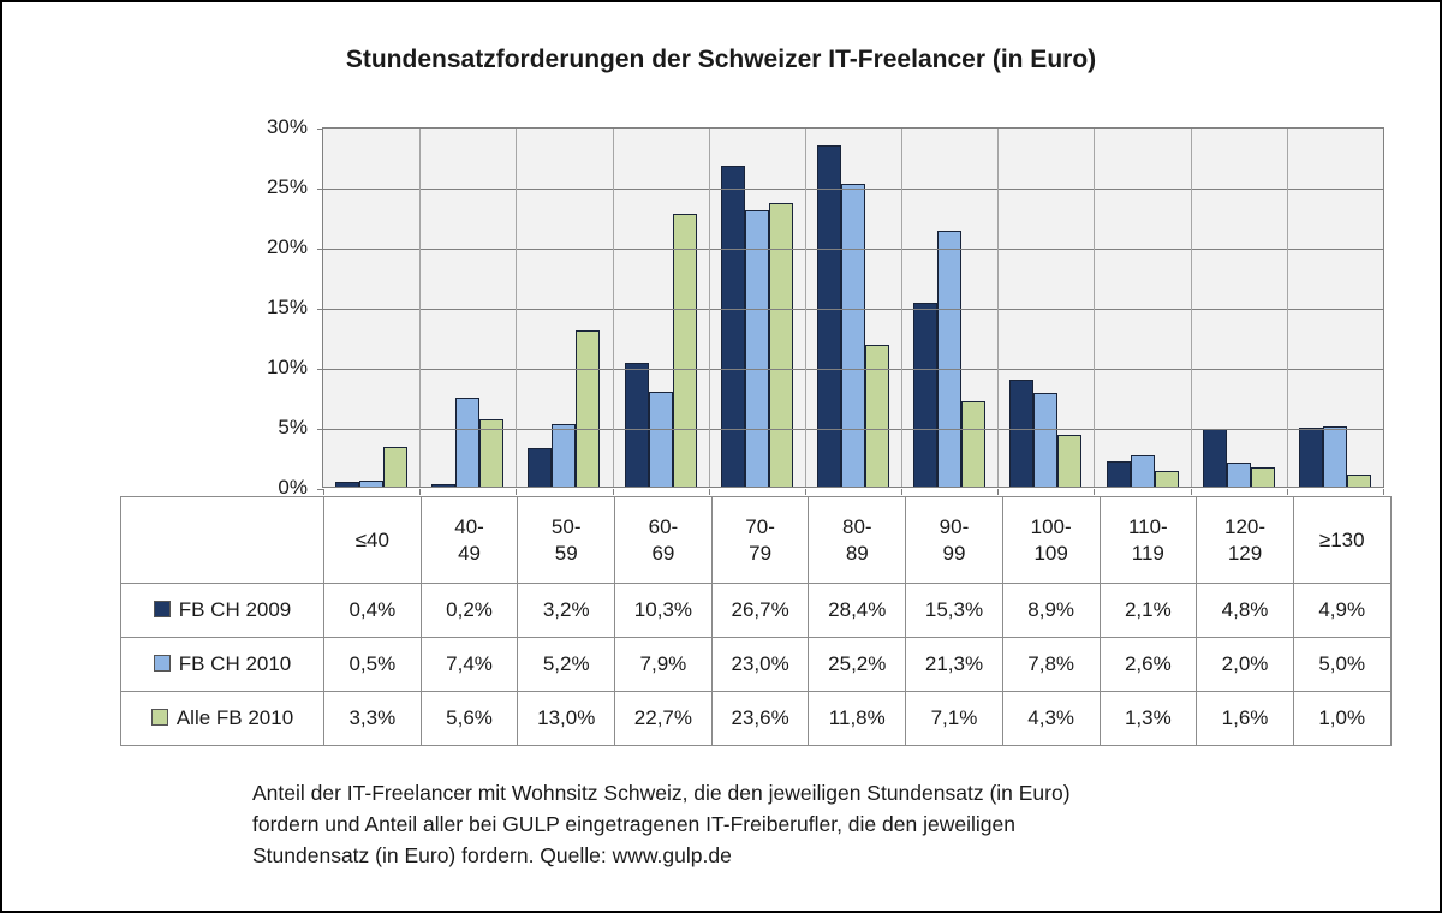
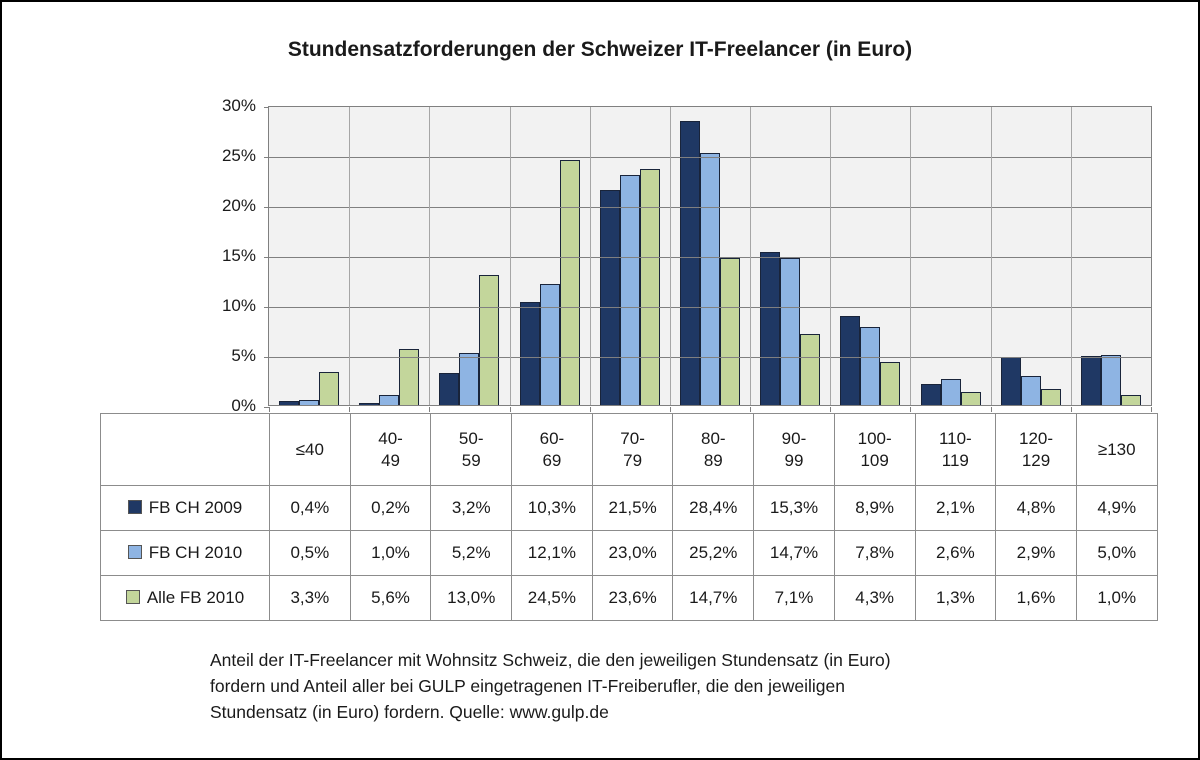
FB CH 2010/40- 49: 7,4% -> 1,0%
FB CH 2010/60- 69: 7,9% -> 12,1%
Alle FB 2010/60- 69: 22,7% -> 24,5%
FB CH 2009/70- 79: 26,7% -> 21,5%
Alle FB 2010/80- 89: 11,8% -> 14,7%
FB CH 2010/90- 99: 21,3% -> 14,7%
FB CH 2010/120- 129: 2,0% -> 2,9%
